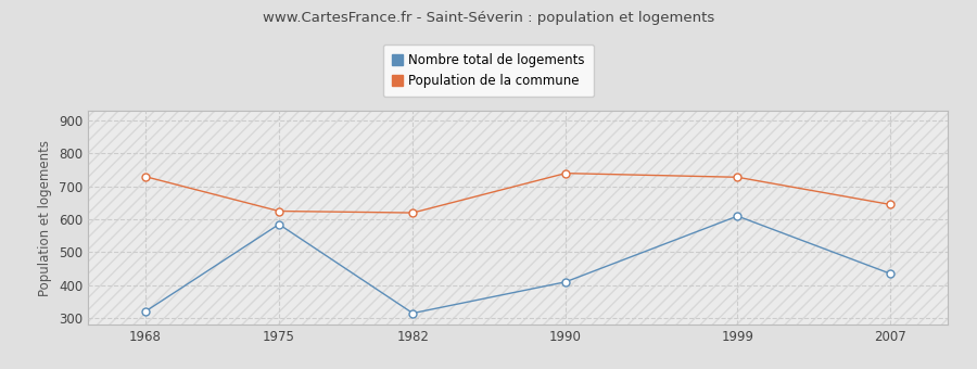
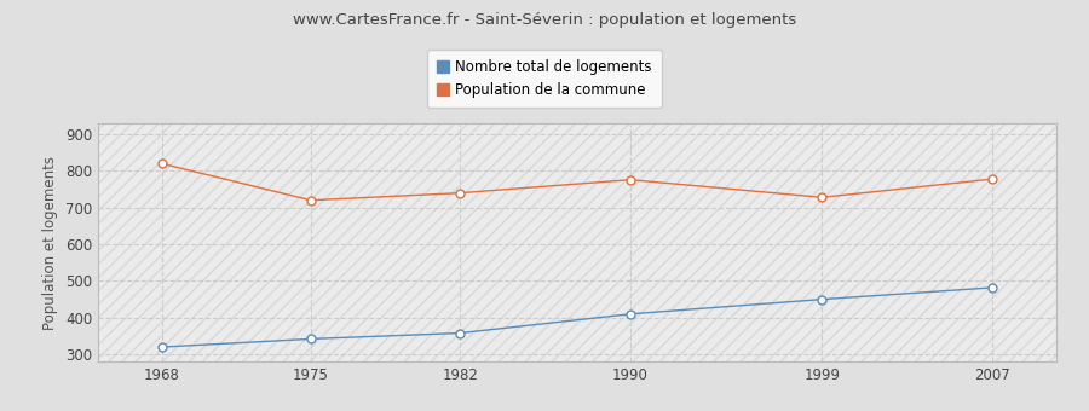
Population de la commune/1968: 730 -> 820
Nombre total de logements/1975: 585 -> 342
Population de la commune/1975: 625 -> 720
Nombre total de logements/1982: 315 -> 358
Population de la commune/1982: 620 -> 740
Population de la commune/1990: 740 -> 776
Nombre total de logements/1999: 610 -> 450
Nombre total de logements/2007: 435 -> 482
Population de la commune/2007: 645 -> 778
